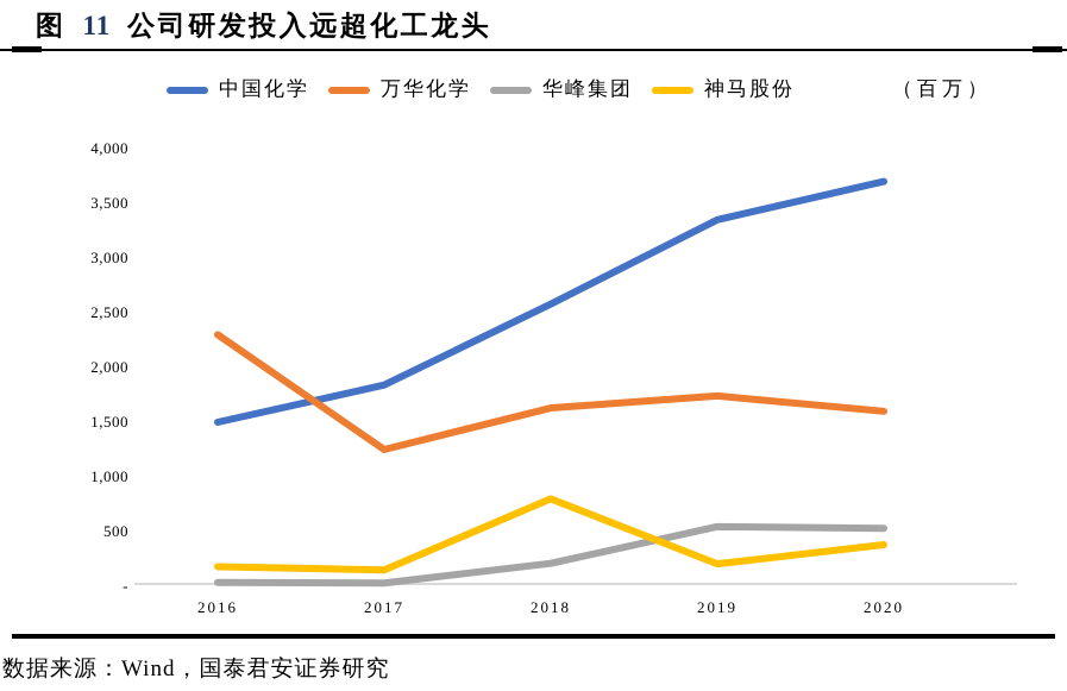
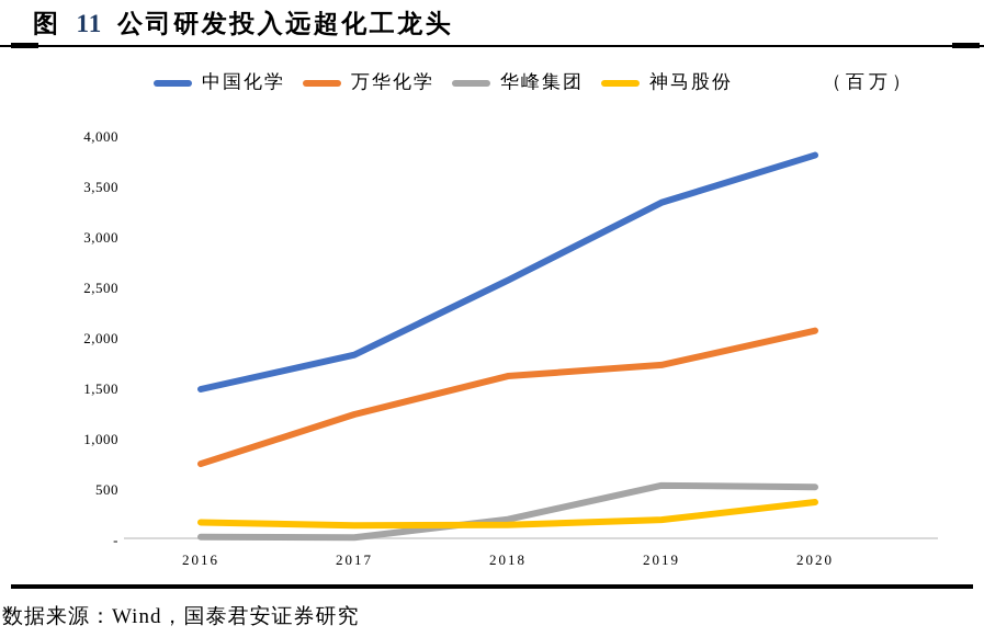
万华化学/2016: 2300 -> 800
神马股份/2018: 800 -> 200
中国化学/2020: 3700 -> 3800
万华化学/2020: 1600 -> 2100
